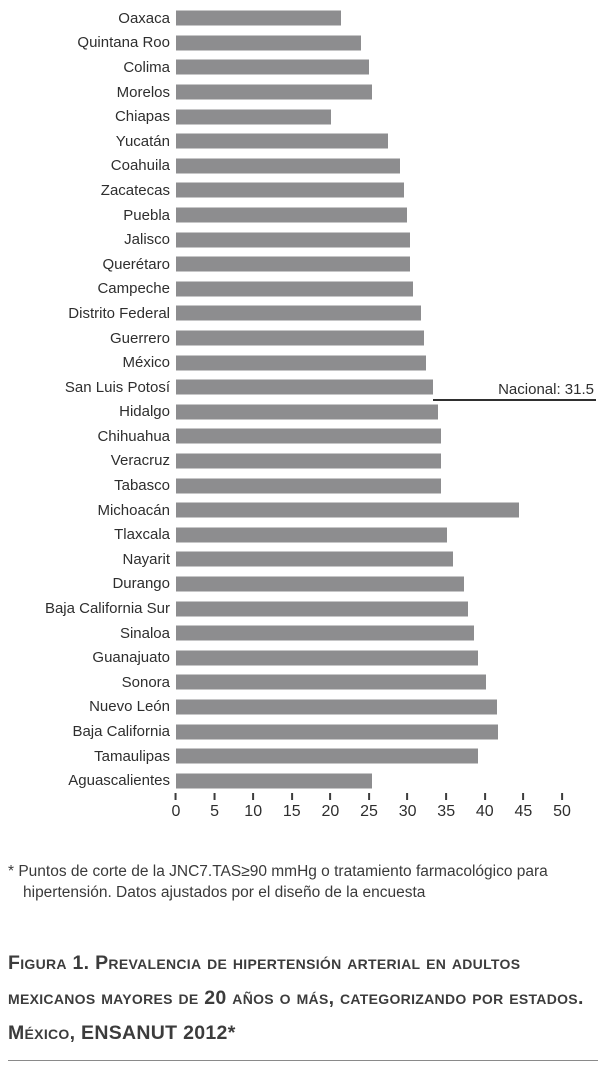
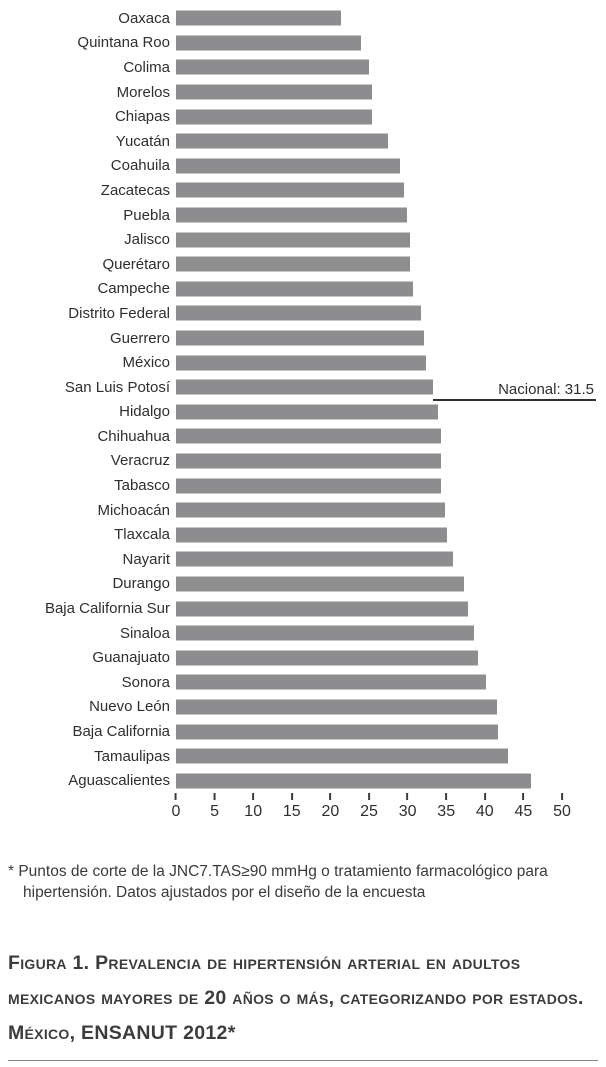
Chiapas: 19 -> 24
Michoacán: 42 -> 33
Tamaulipas: 37 -> 41
Aguascalientes: 24 -> 44
